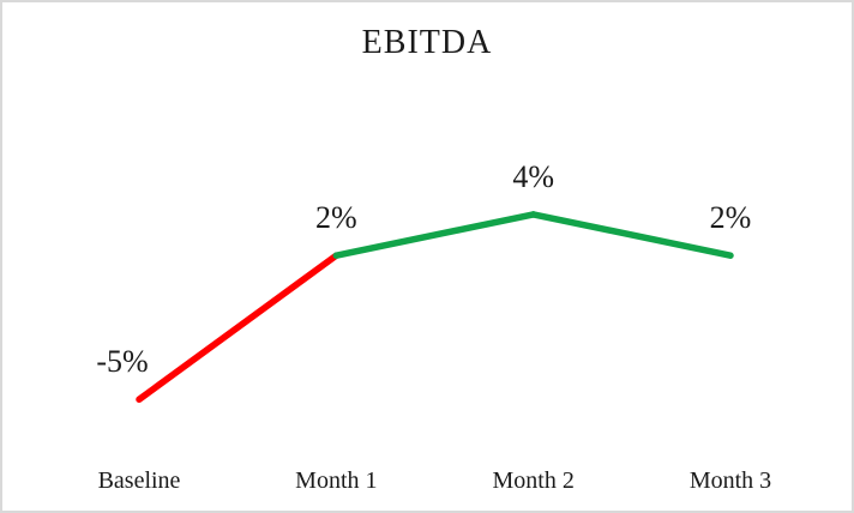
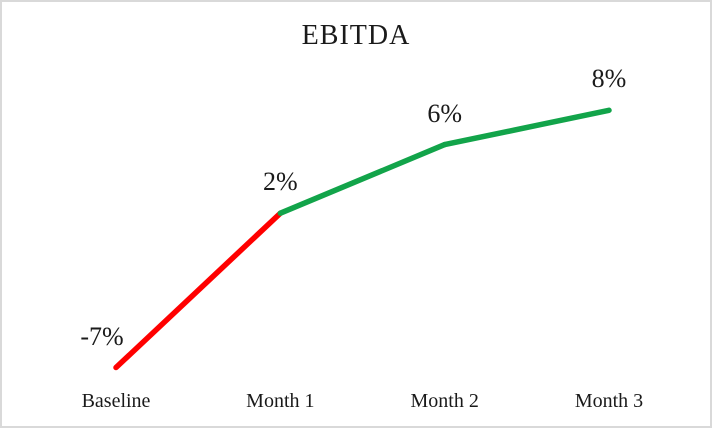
Baseline: -5% -> -7%
Month 2: 4% -> 6%
Month 3: 2% -> 8%
